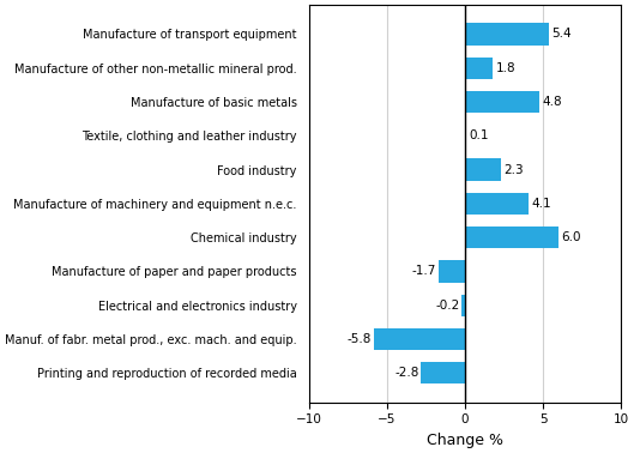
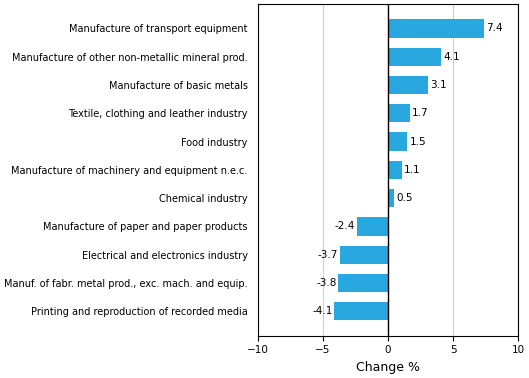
Manufacture of transport equipment: 5.4 -> 7.4
Manufacture of other non-metallic mineral prod.: 1.8 -> 4.1
Manufacture of basic metals: 4.8 -> 3.1
Textile, clothing and leather industry: 0.1 -> 1.7
Food industry: 2.3 -> 1.5
Manufacture of machinery and equipment n.e.c.: 4.1 -> 1.1
Chemical industry: 6.0 -> 0.5
Manufacture of paper and paper products: -1.7 -> -2.4
Electrical and electronics industry: -0.2 -> -3.7
Manuf. of fabr. metal prod., exc. mach. and equip.: -5.8 -> -3.8
Printing and reproduction of recorded media: -2.8 -> -4.1
